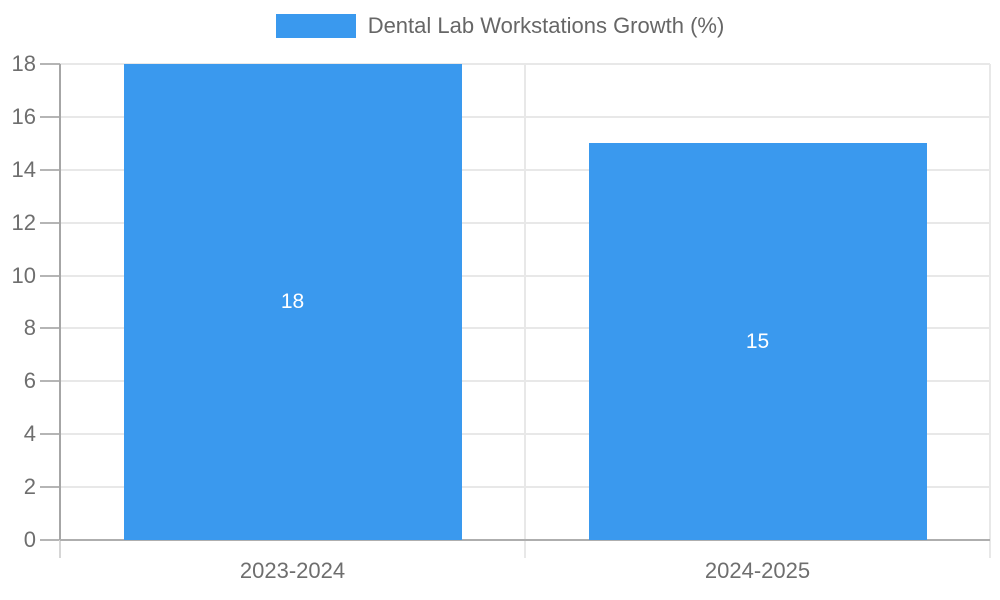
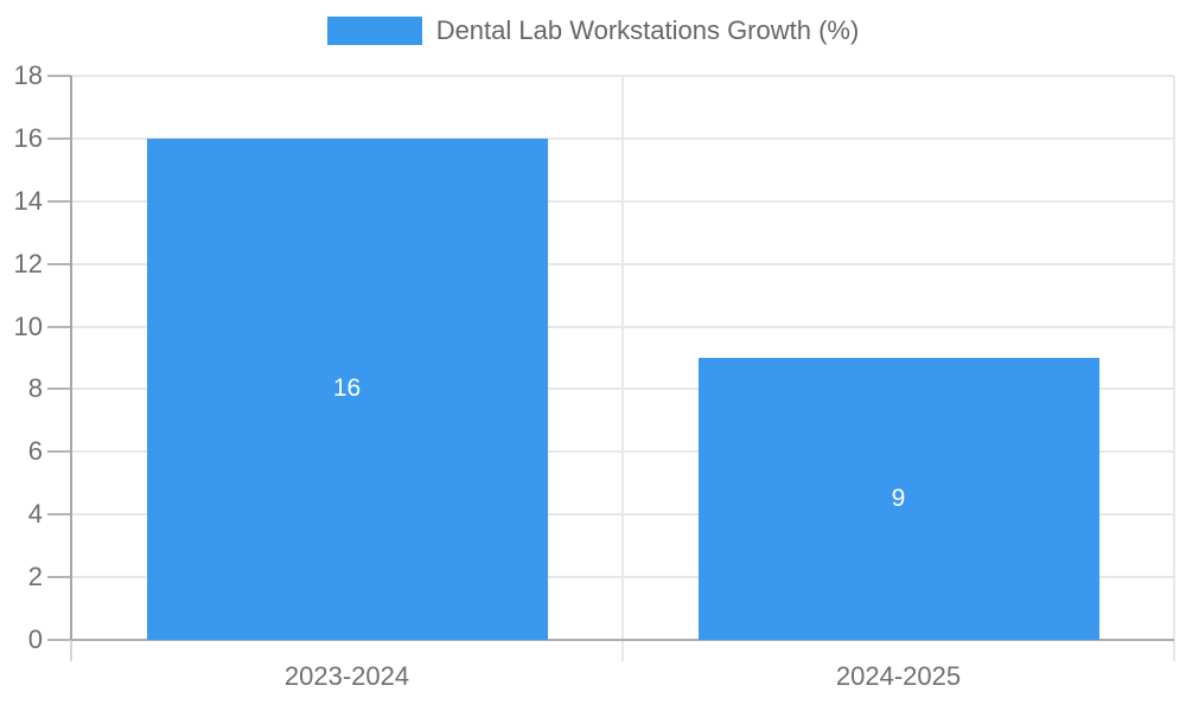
2023-2024: 18 -> 16
2024-2025: 15 -> 9
